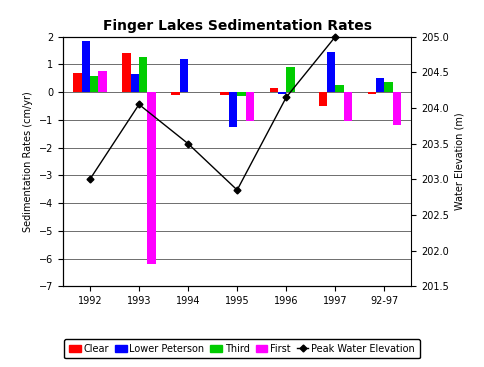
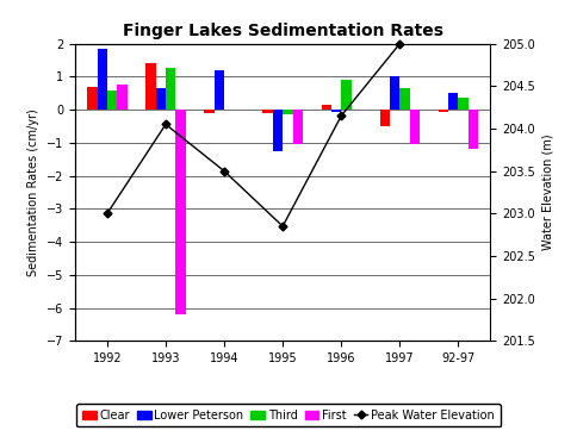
Lower Peterson/1997: 1.45 -> 1.00
Third/1997: 0.25 -> 0.65
